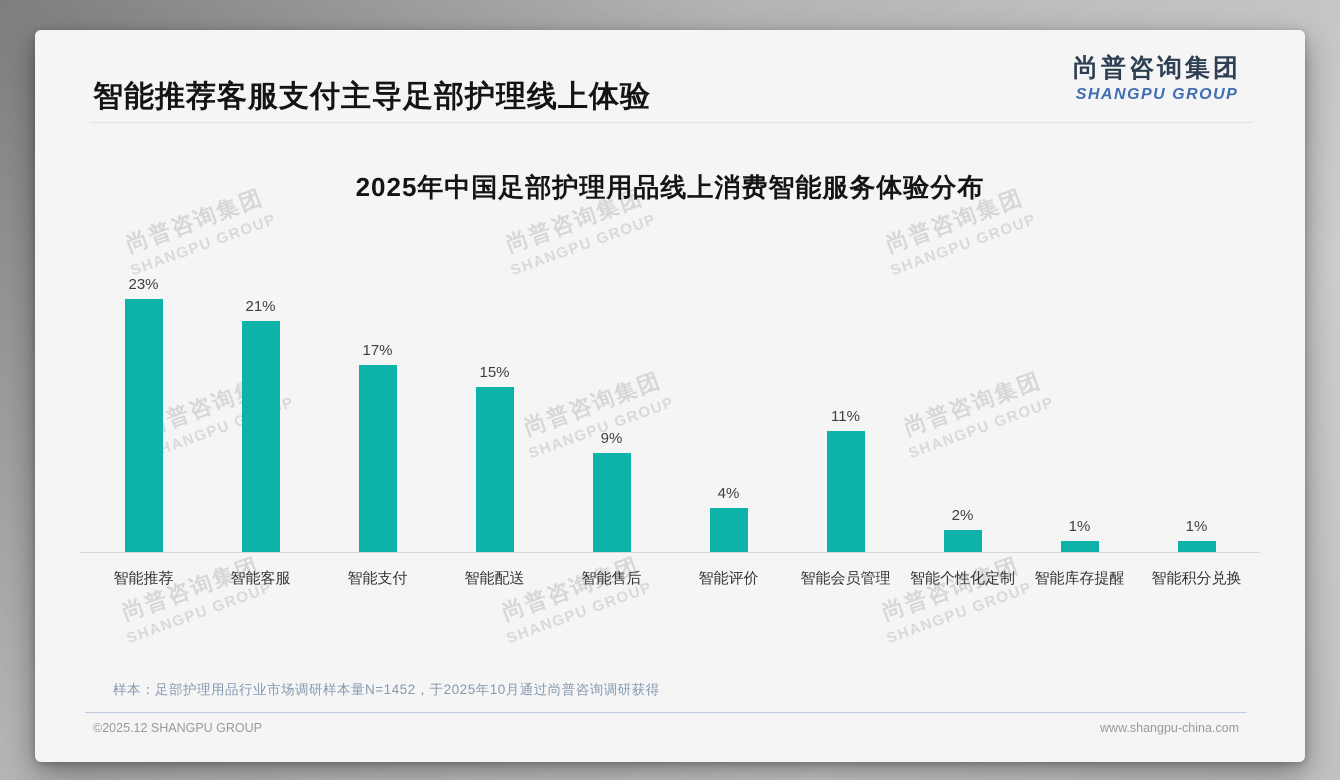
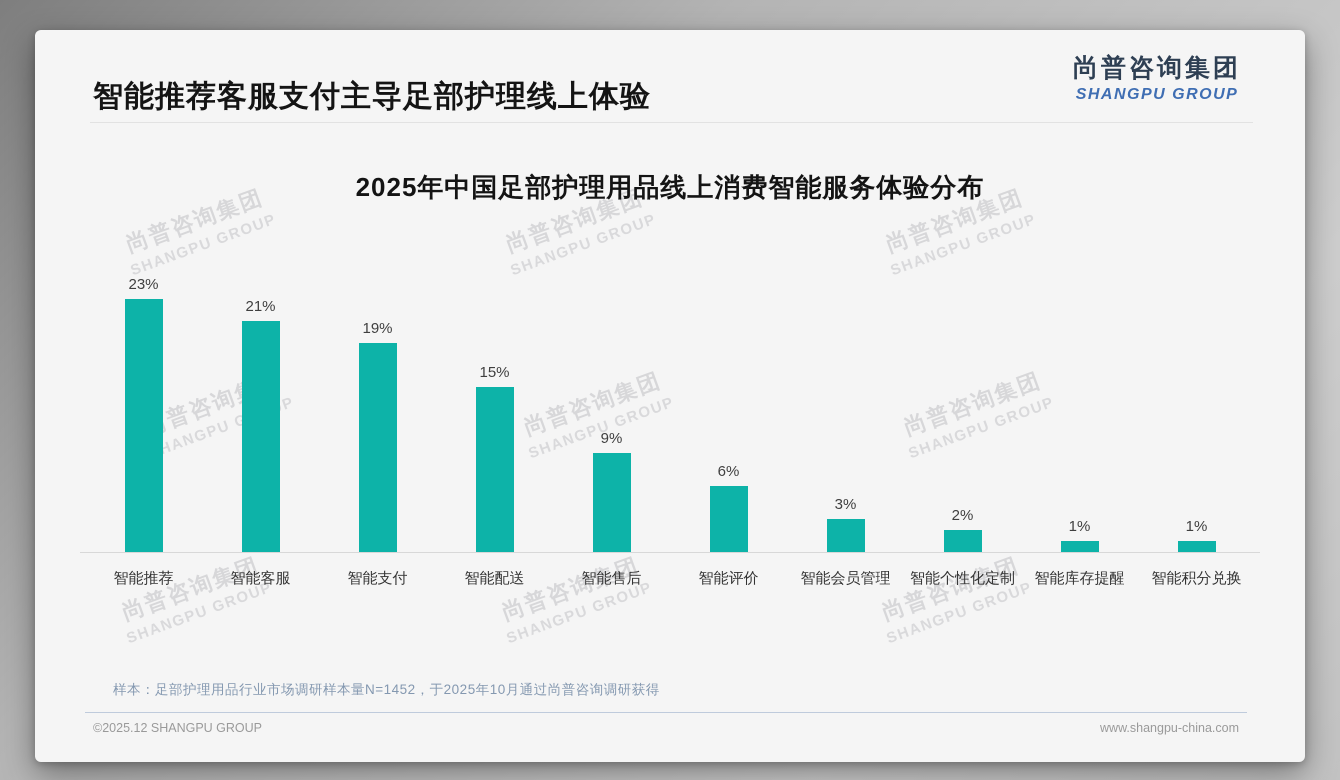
智能支付: 17% -> 19%
智能评价: 4% -> 6%
智能会员管理: 11% -> 3%
